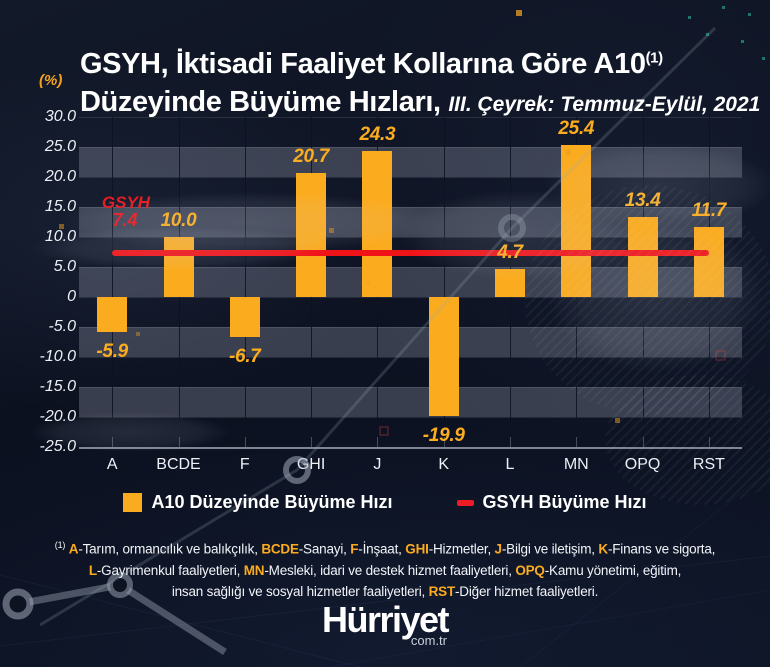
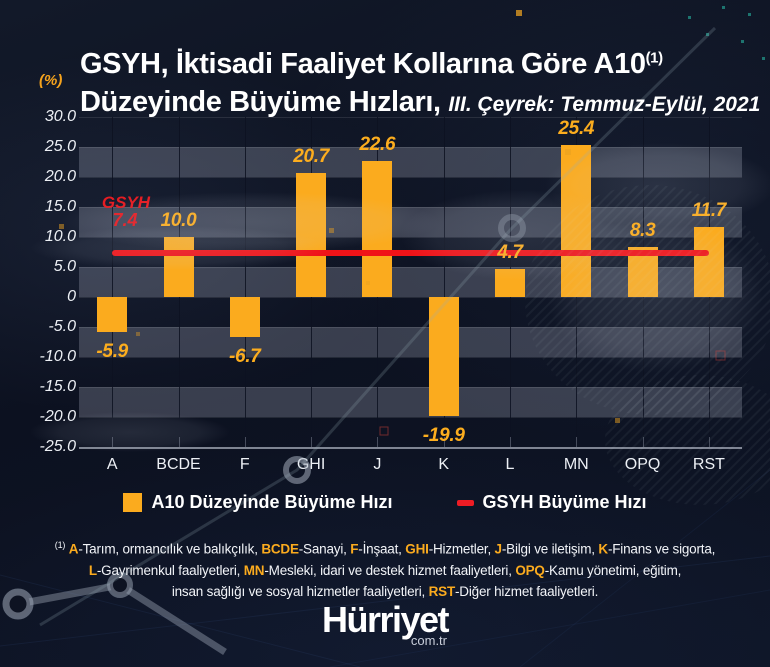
J: 24.3 -> 22.6
OPQ: 13.4 -> 8.3
